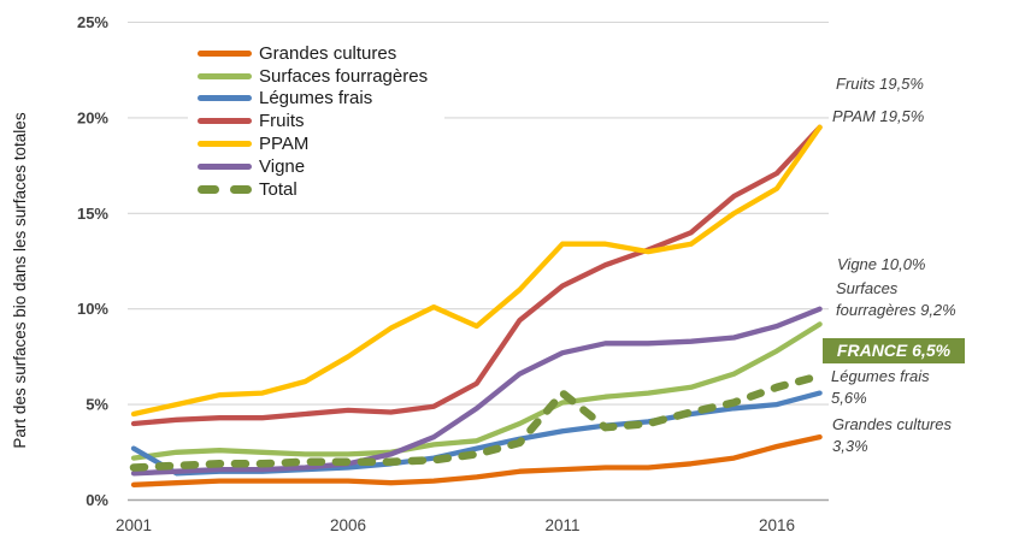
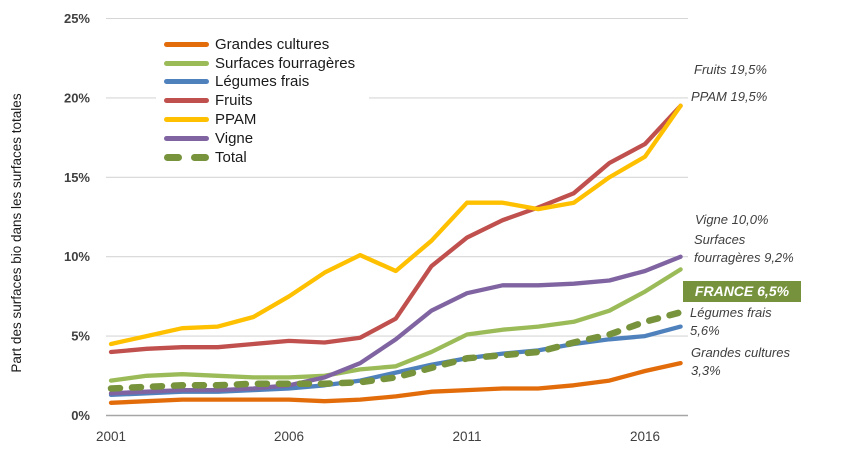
Légumes frais/2001: 2.7% -> 1.3%
Total/2011: 5.6% -> 3.6%
